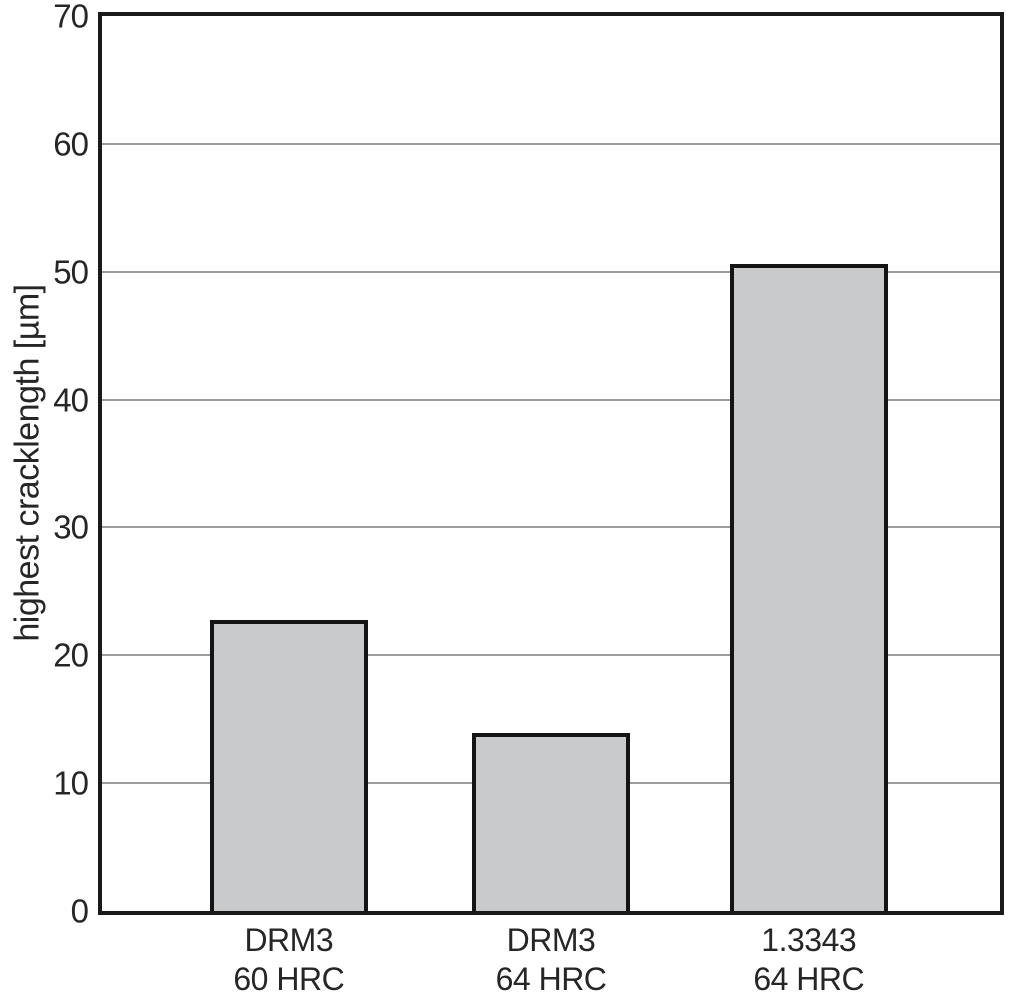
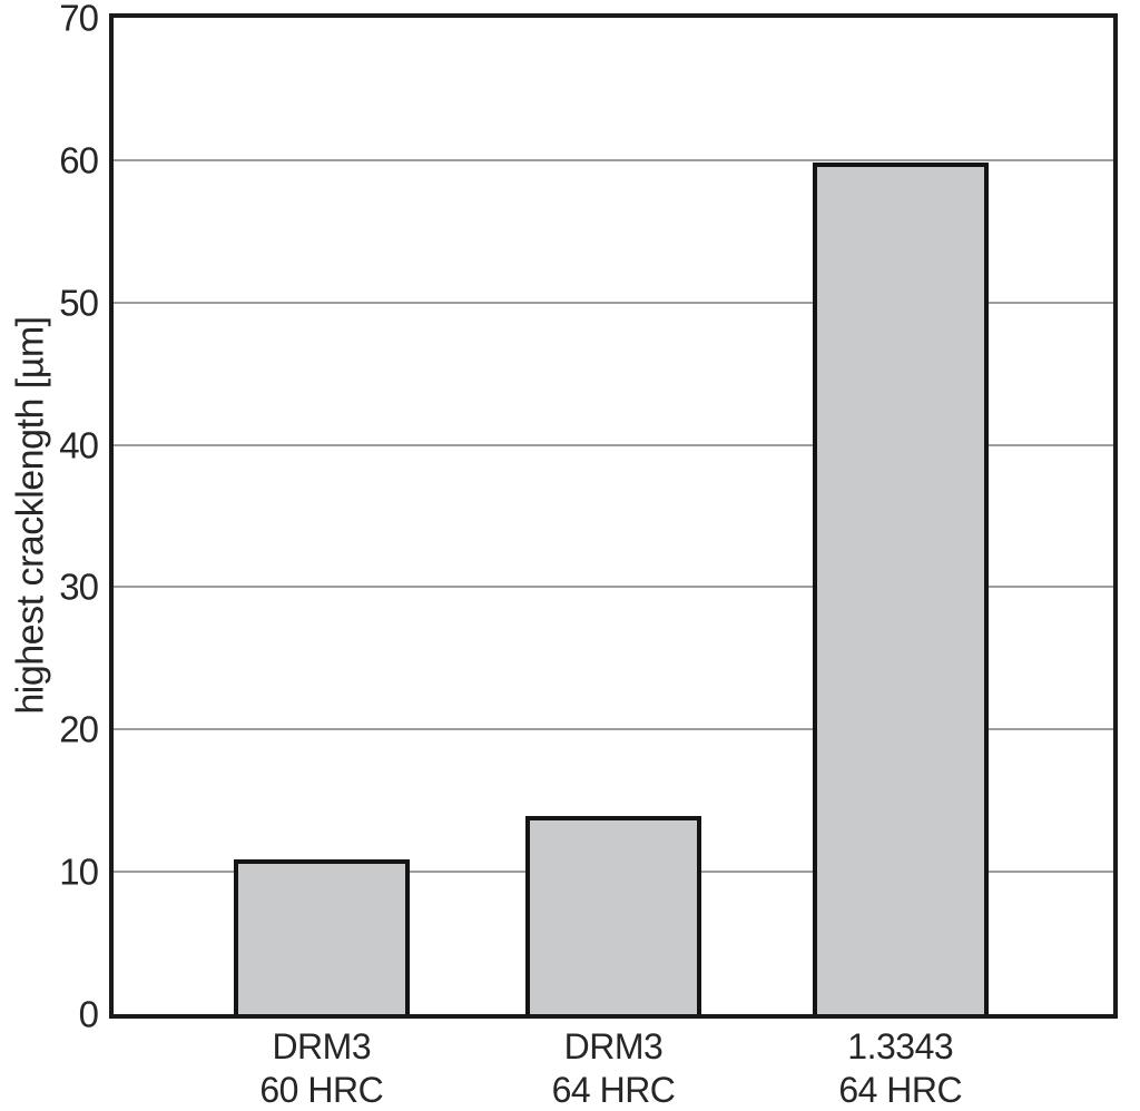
DRM3 60 HRC: 22.8 -> 10.9
1.3343 64 HRC: 50.6 -> 59.8
